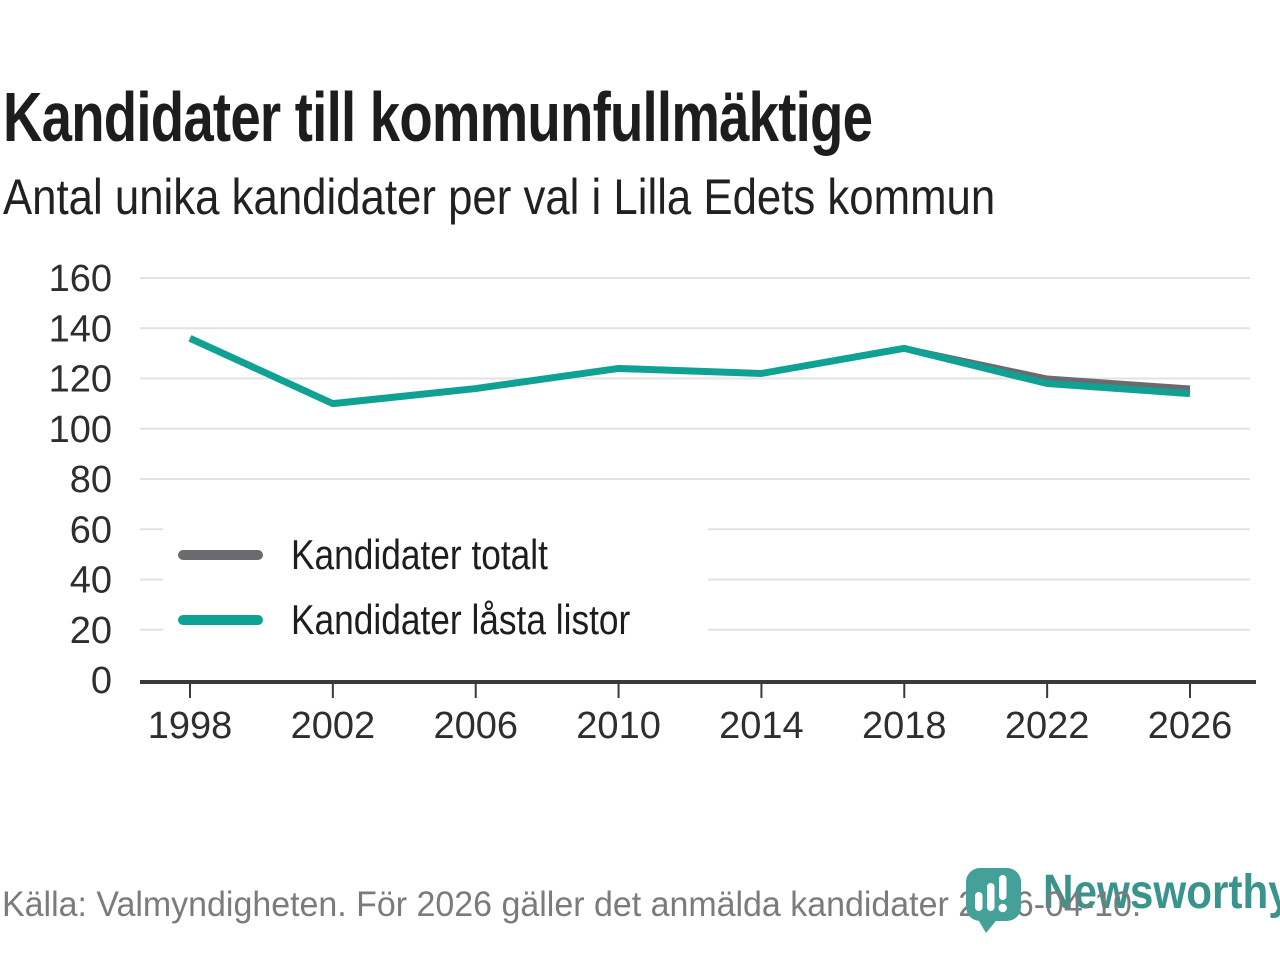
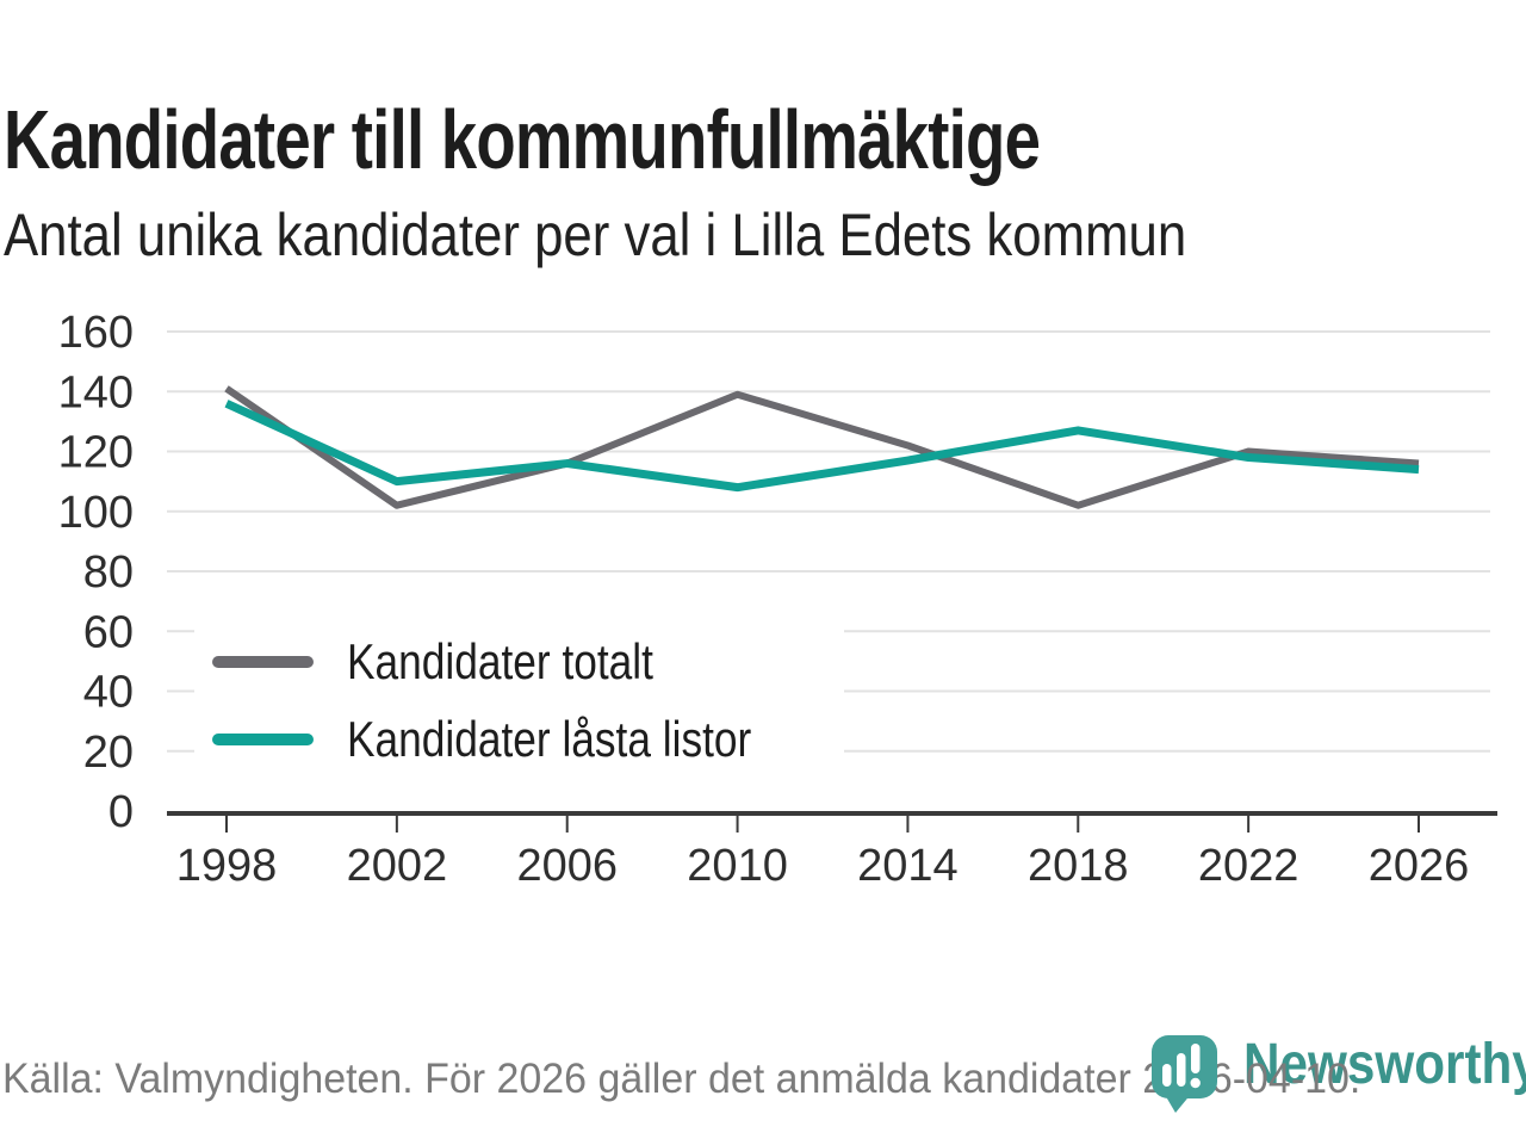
Kandidater totalt/1998: 136 -> 141
Kandidater totalt/2002: 110 -> 102
Kandidater totalt/2010: 124 -> 139
Kandidater låsta listor/2010: 124 -> 108
Kandidater låsta listor/2014: 122 -> 117
Kandidater totalt/2018: 132 -> 102
Kandidater låsta listor/2018: 132 -> 127
